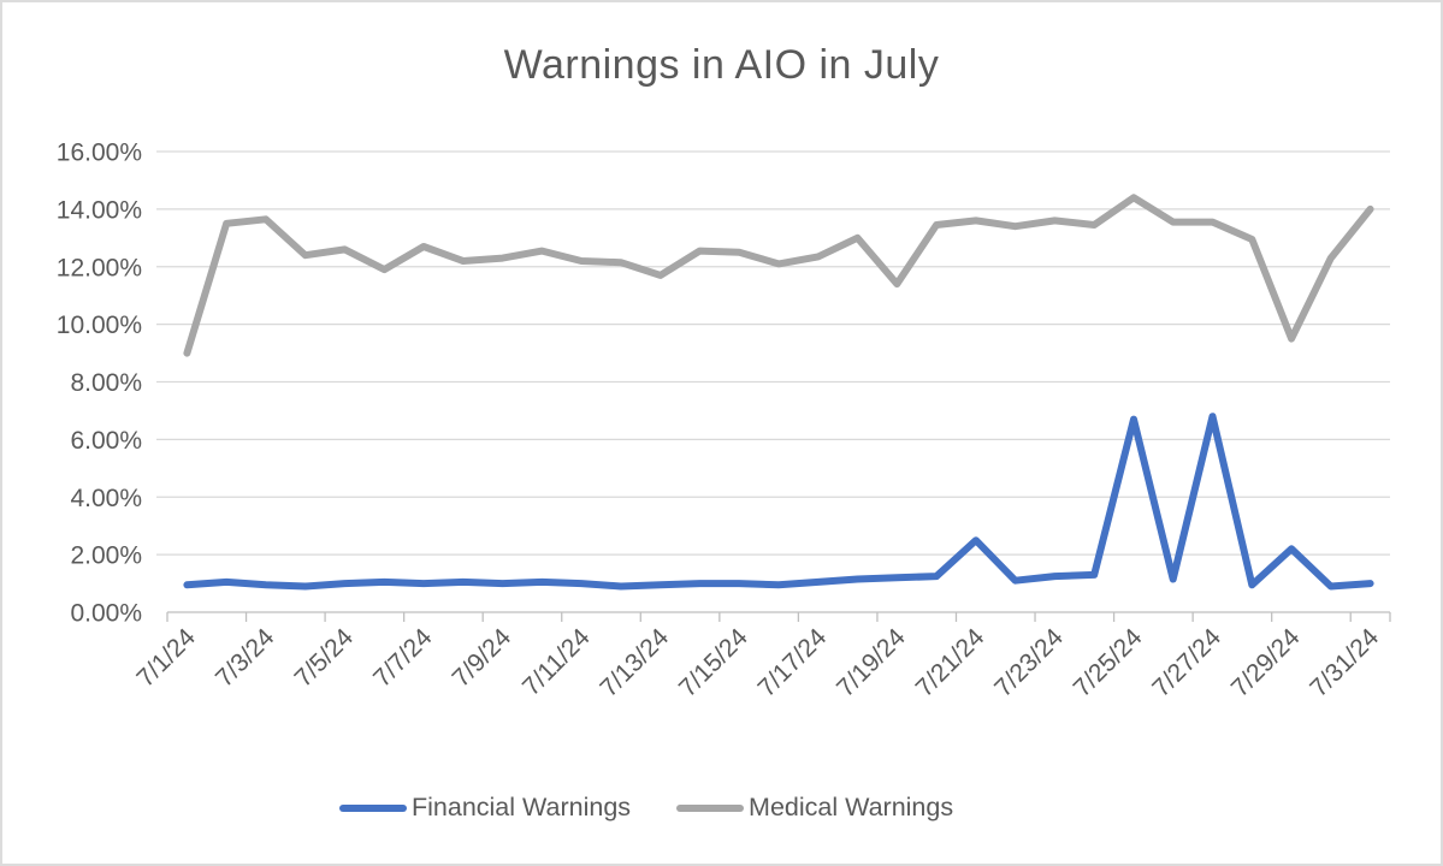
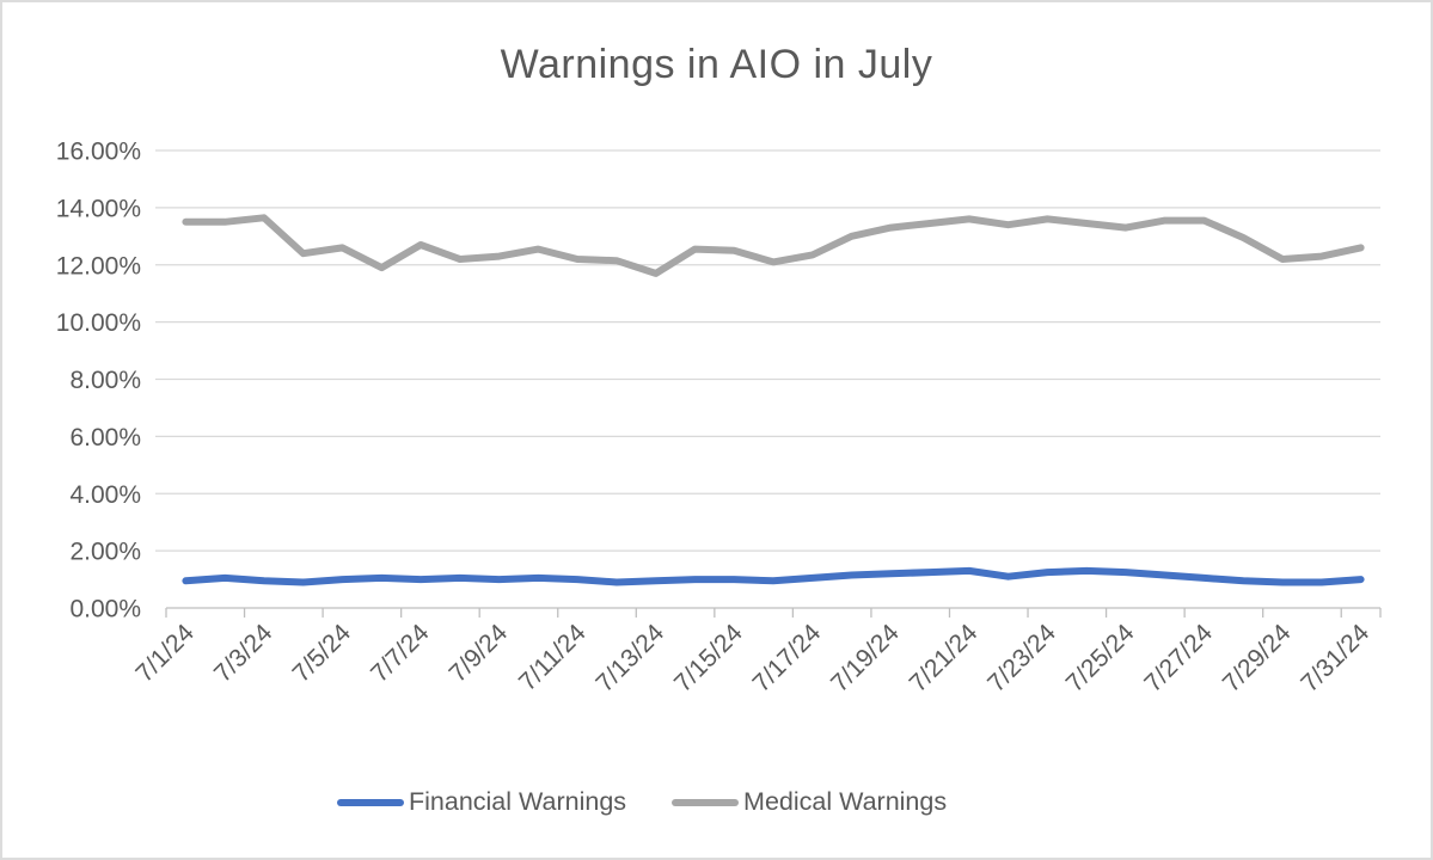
Medical Warnings/7/1/24: 9.0% -> 13.5%
Medical Warnings/7/19/24: 11.4% -> 13.3%
Financial Warnings/7/21/24: 2.5% -> 1.3%
Financial Warnings/7/25/24: 6.7% -> 1.2%
Medical Warnings/7/25/24: 14.4% -> 13.3%
Financial Warnings/7/27/24: 6.8% -> 1.1%
Financial Warnings/7/29/24: 2.2% -> 0.9%
Medical Warnings/7/29/24: 9.5% -> 12.2%
Medical Warnings/7/31/24: 14.0% -> 12.6%
